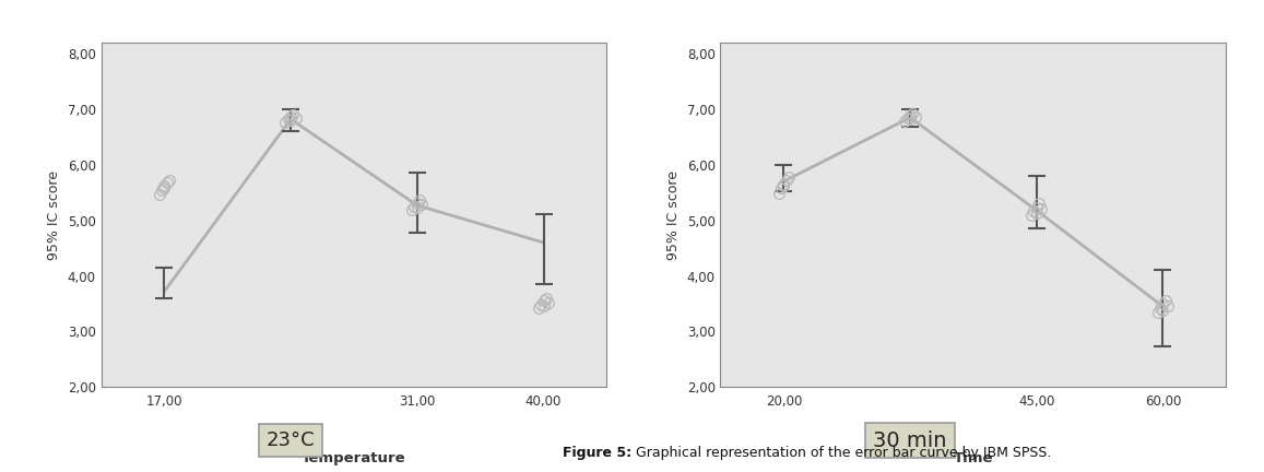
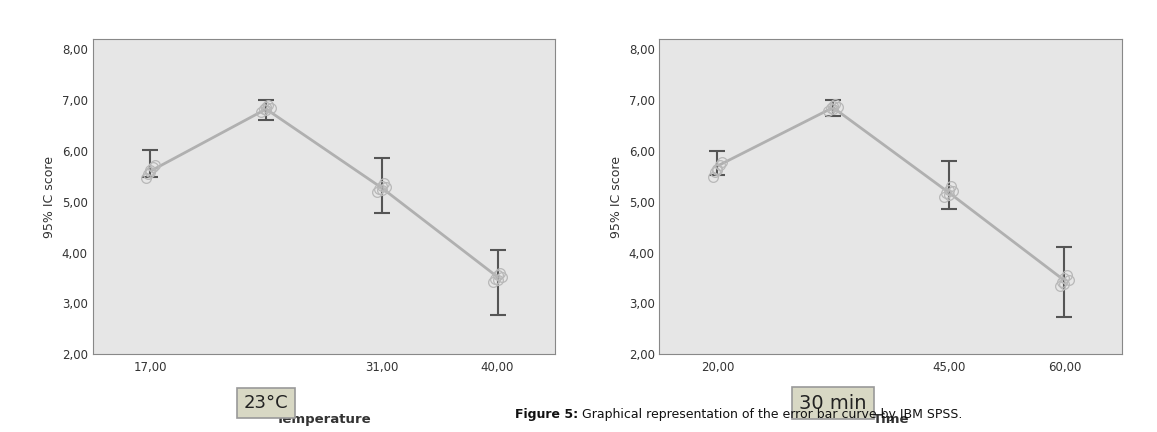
17,00: 3,72 -> 5,60
40,00: 4,60 -> 3,52
